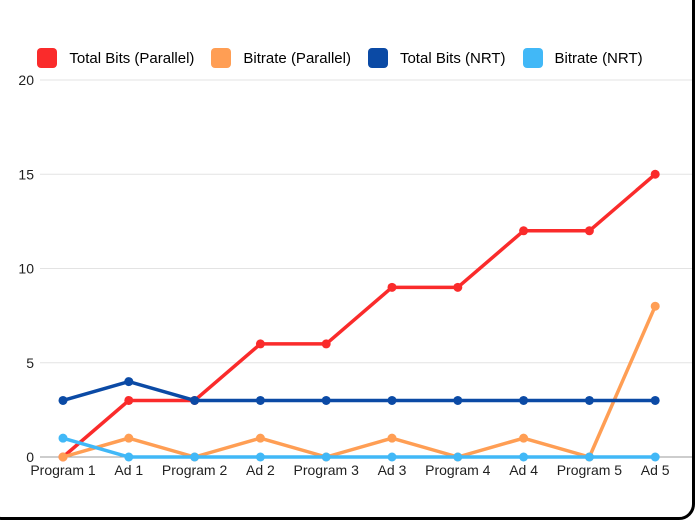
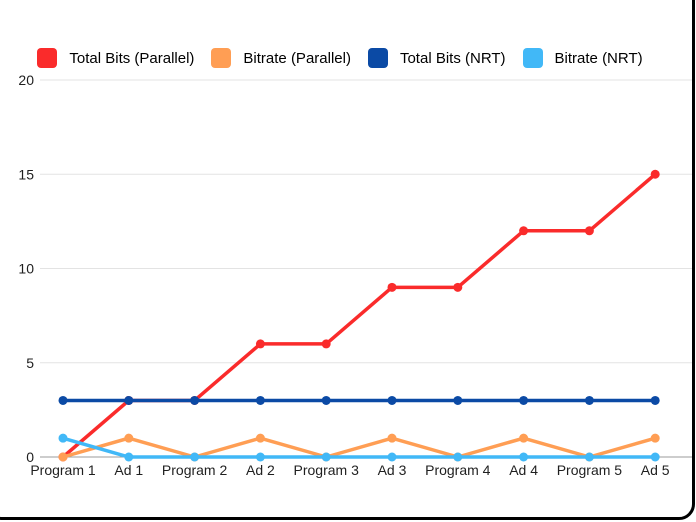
Total Bits (NRT)/Ad 1: 4 -> 3
Bitrate (Parallel)/Ad 5: 8 -> 1
